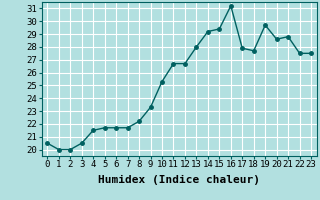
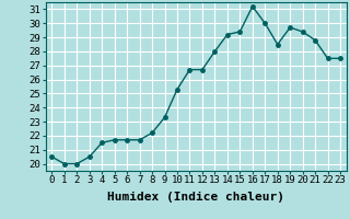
17: 27.9 -> 30.0
18: 27.7 -> 28.5
20: 28.6 -> 29.4
